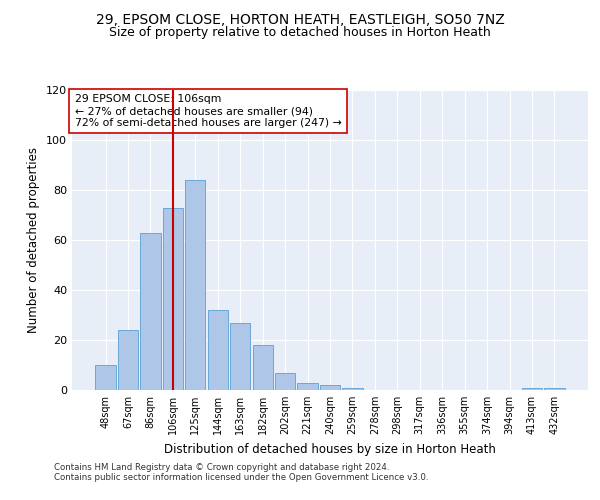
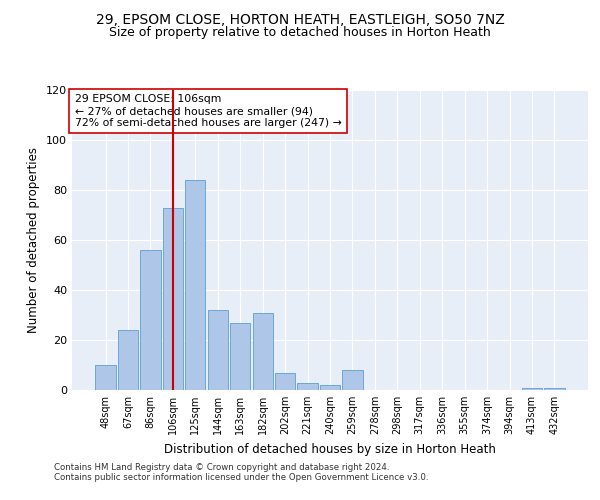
86sqm: 63 -> 56
182sqm: 18 -> 31
259sqm: 1 -> 8
